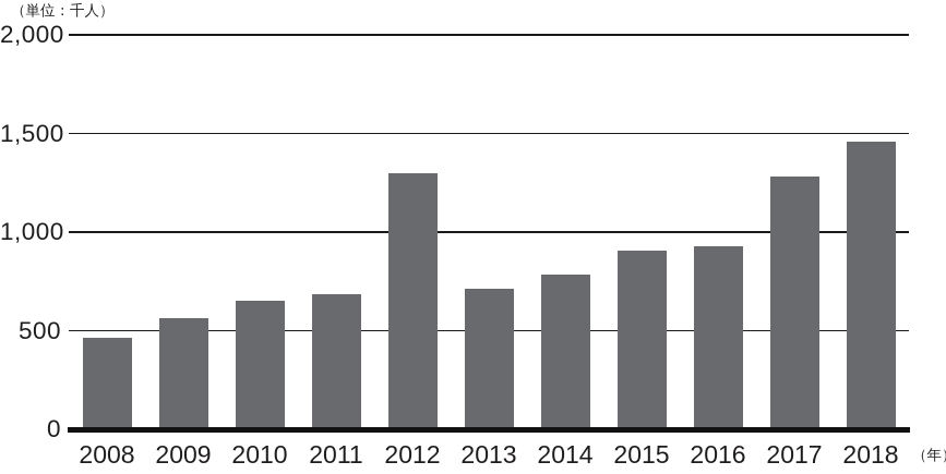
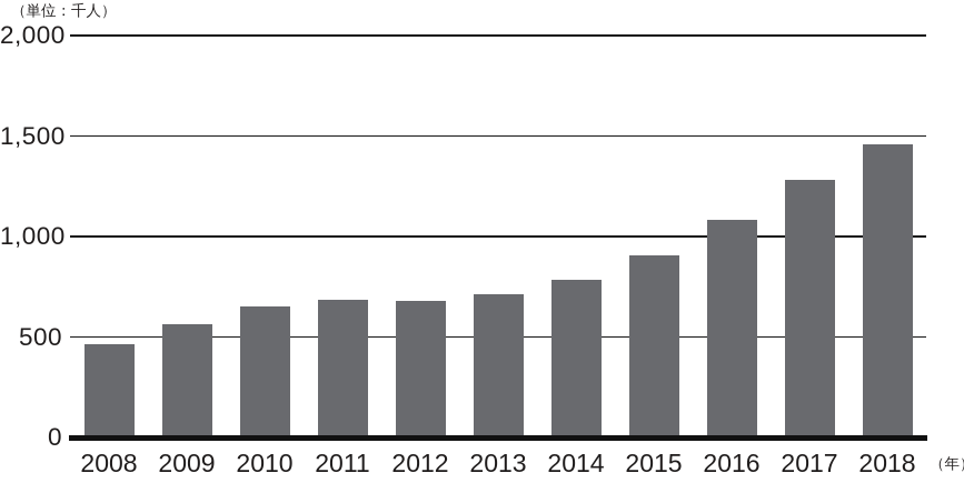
2012: 1300 -> 680
2016: 930 -> 1080
